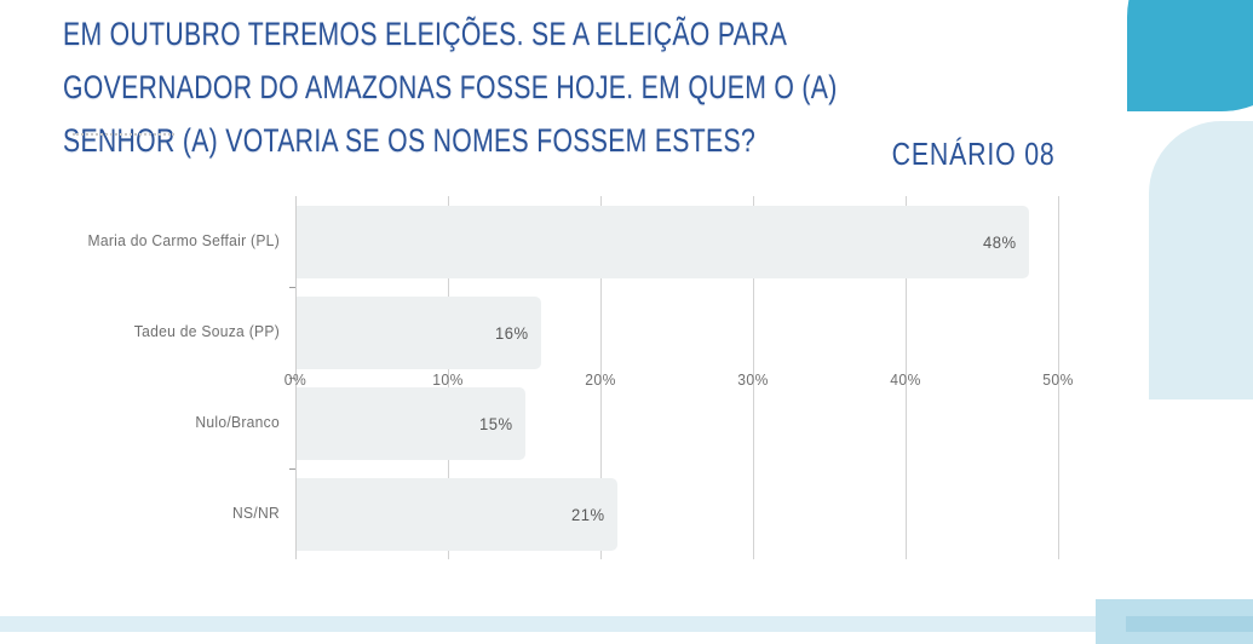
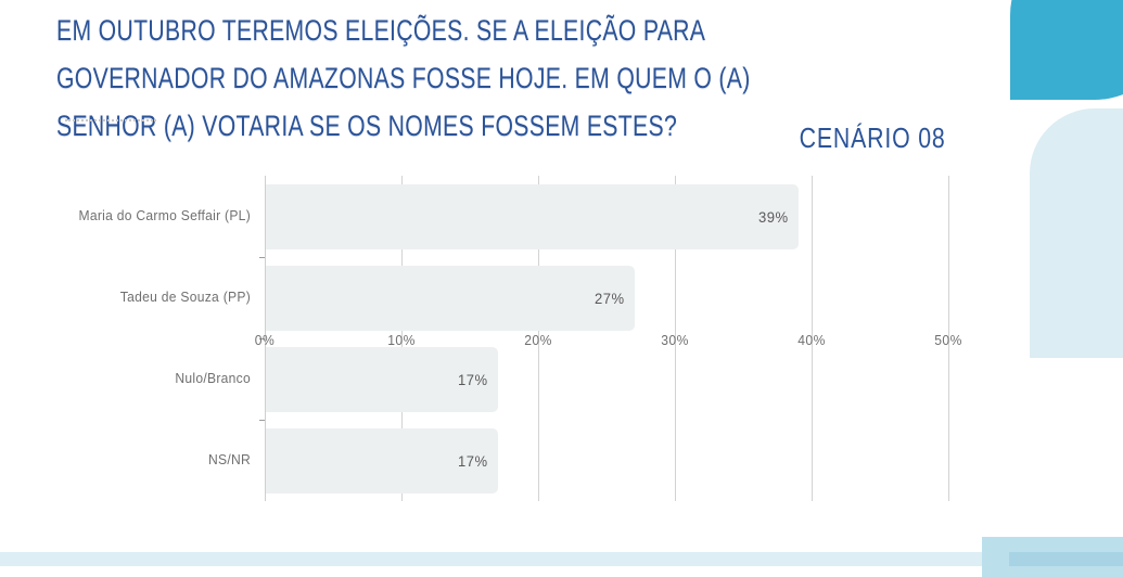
Maria do Carmo Seffair (PL): 48% -> 39%
Tadeu de Souza (PP): 16% -> 27%
Nulo/Branco: 15% -> 17%
NS/NR: 21% -> 17%
